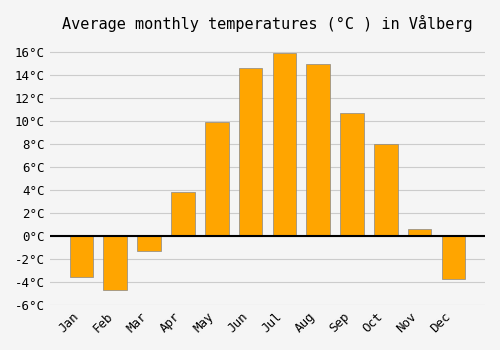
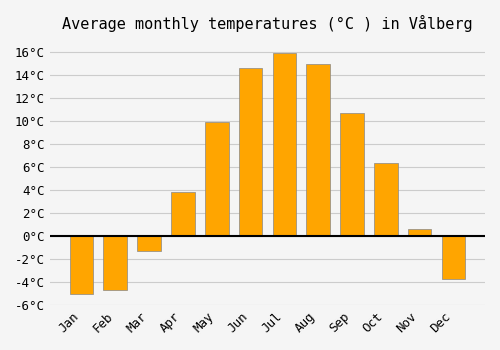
Jan: -3.6°C -> -5.0°C
Oct: 8.0°C -> 6.3°C
